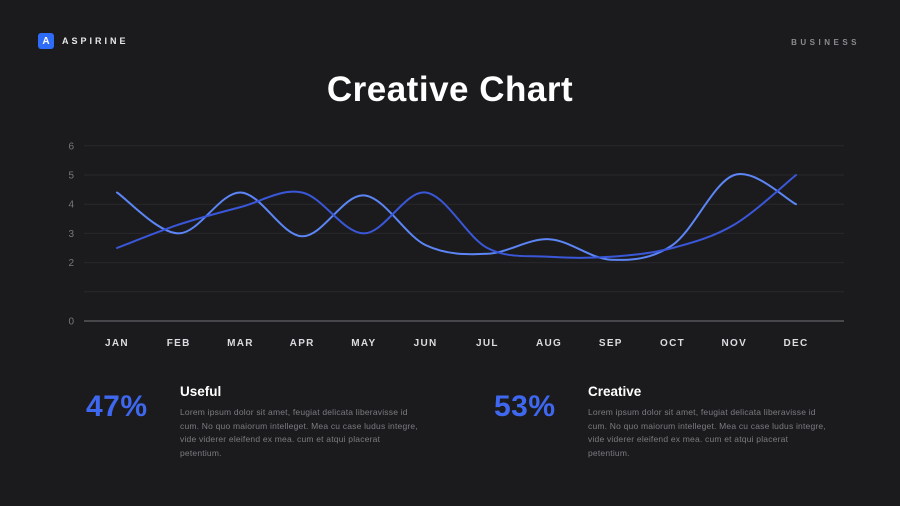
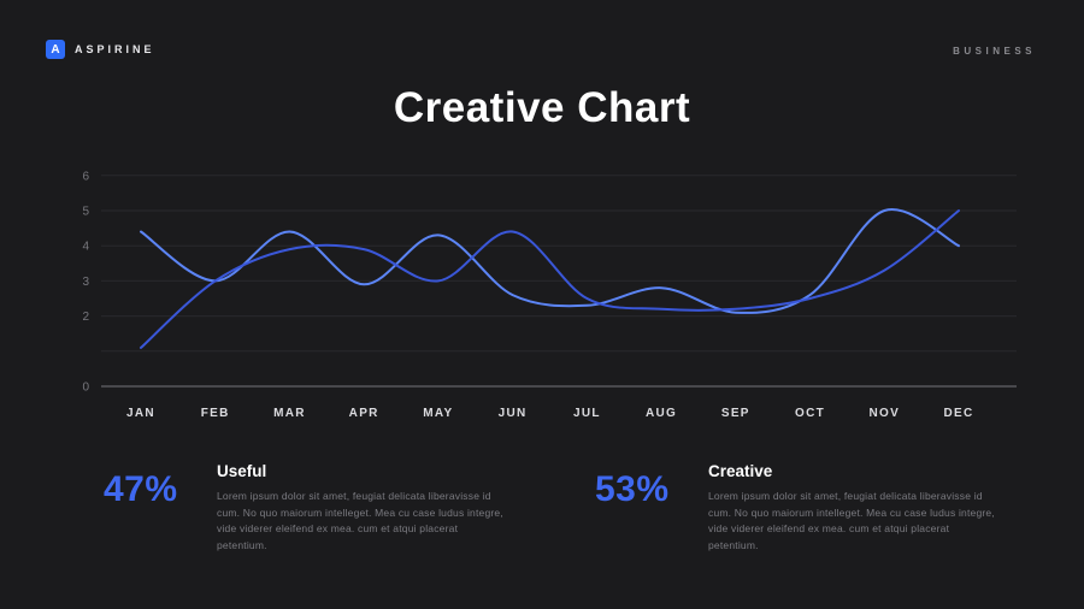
Creative/JAN: 2.5 -> 1.1
Creative/FEB: 3.3 -> 3.0
Creative/APR: 4.4 -> 3.9
